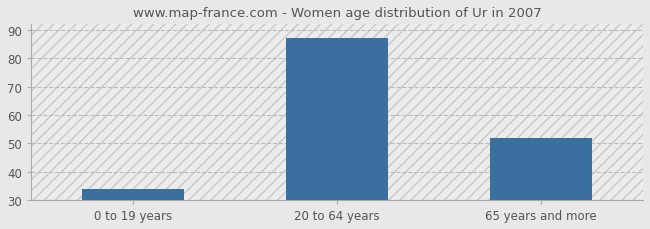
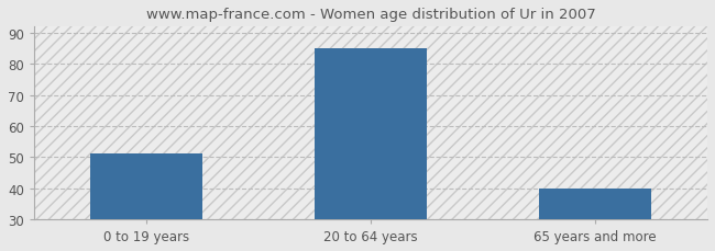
0 to 19 years: 34 -> 51
20 to 64 years: 87 -> 85
65 years and more: 52 -> 40
